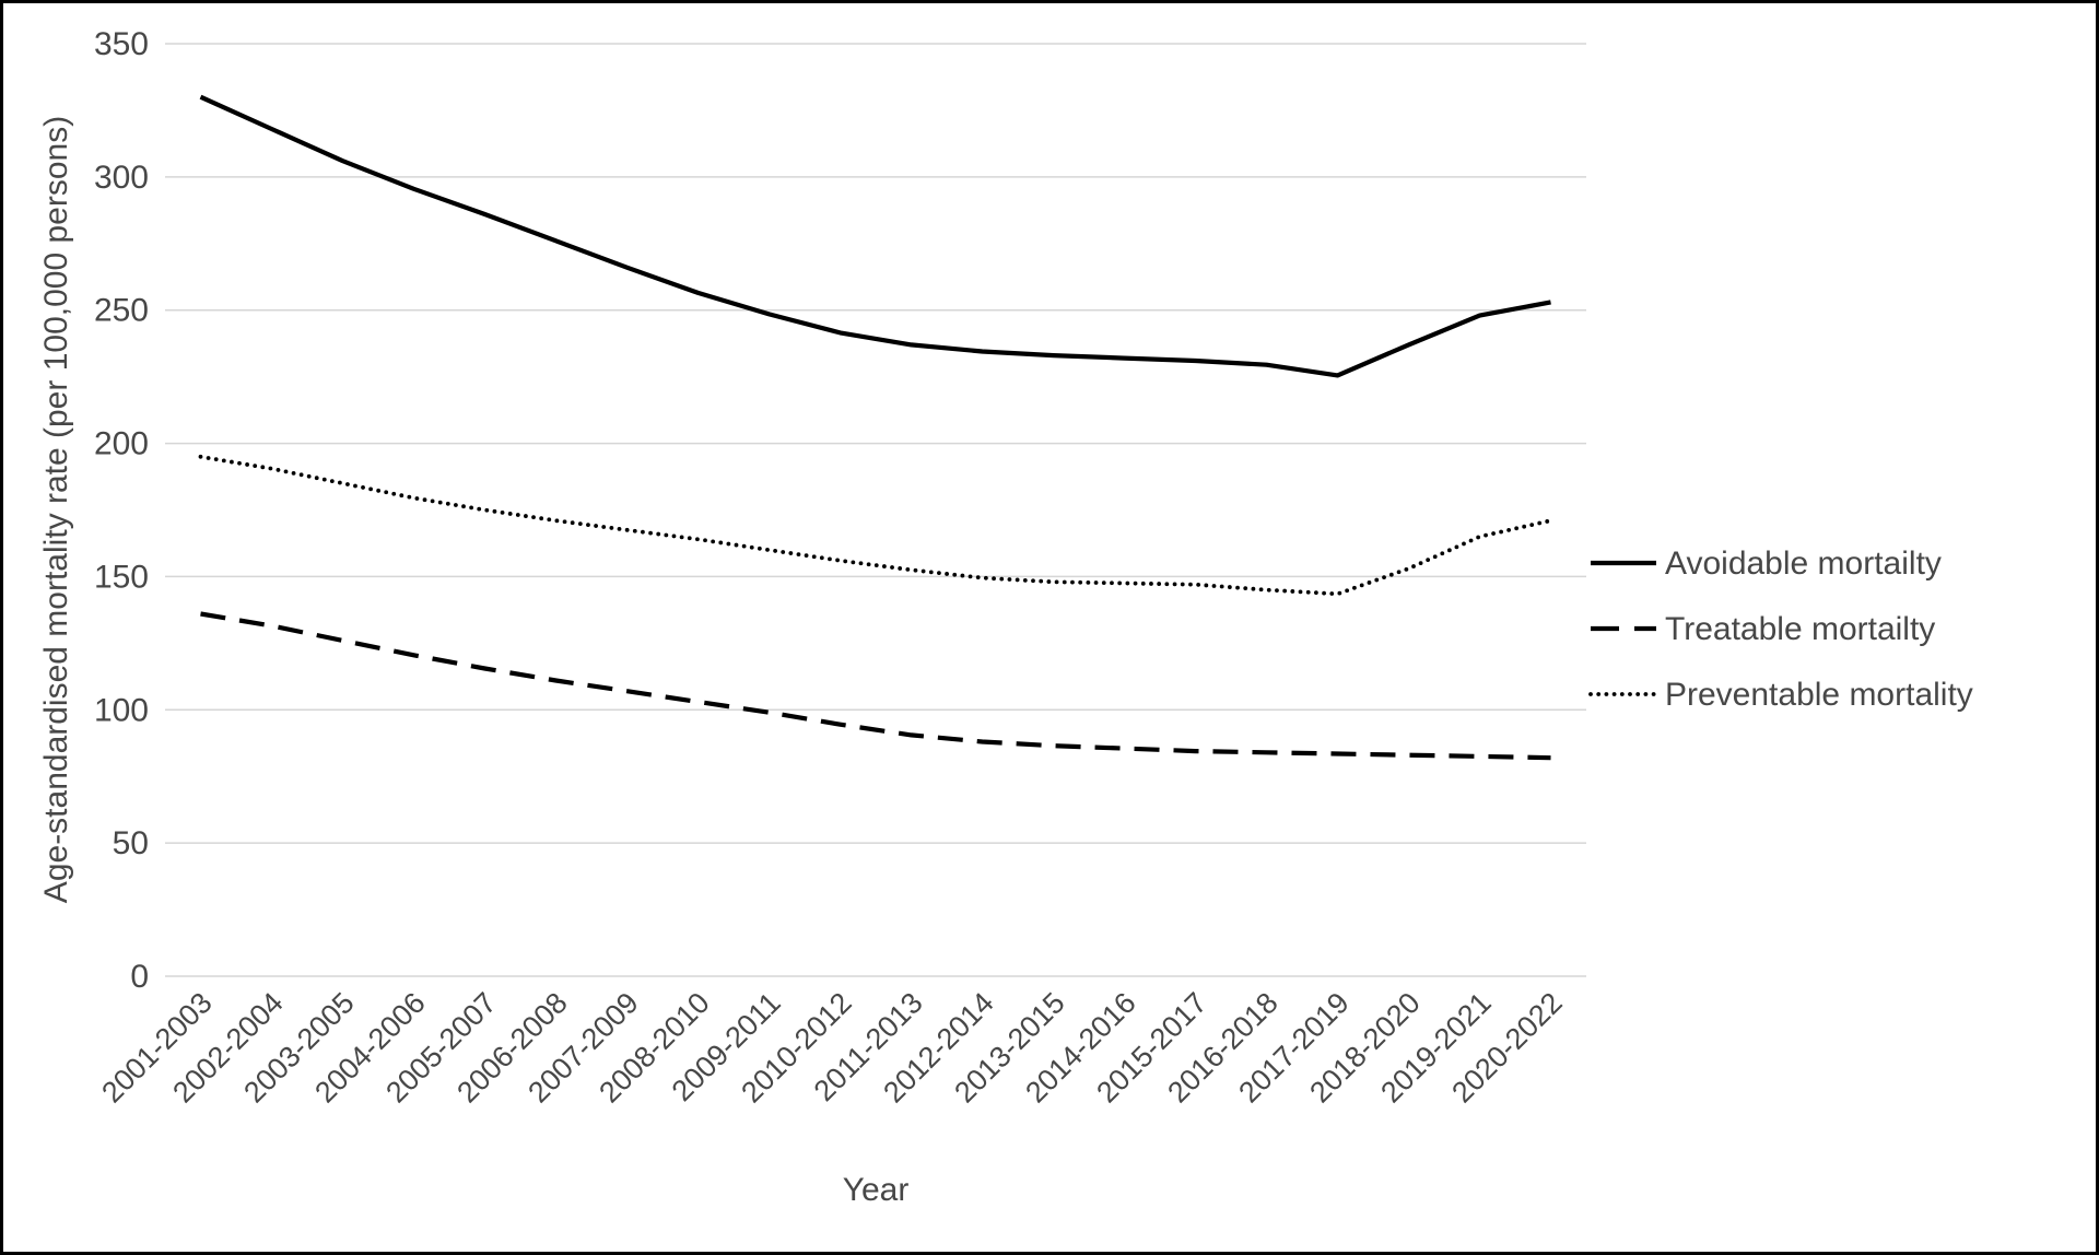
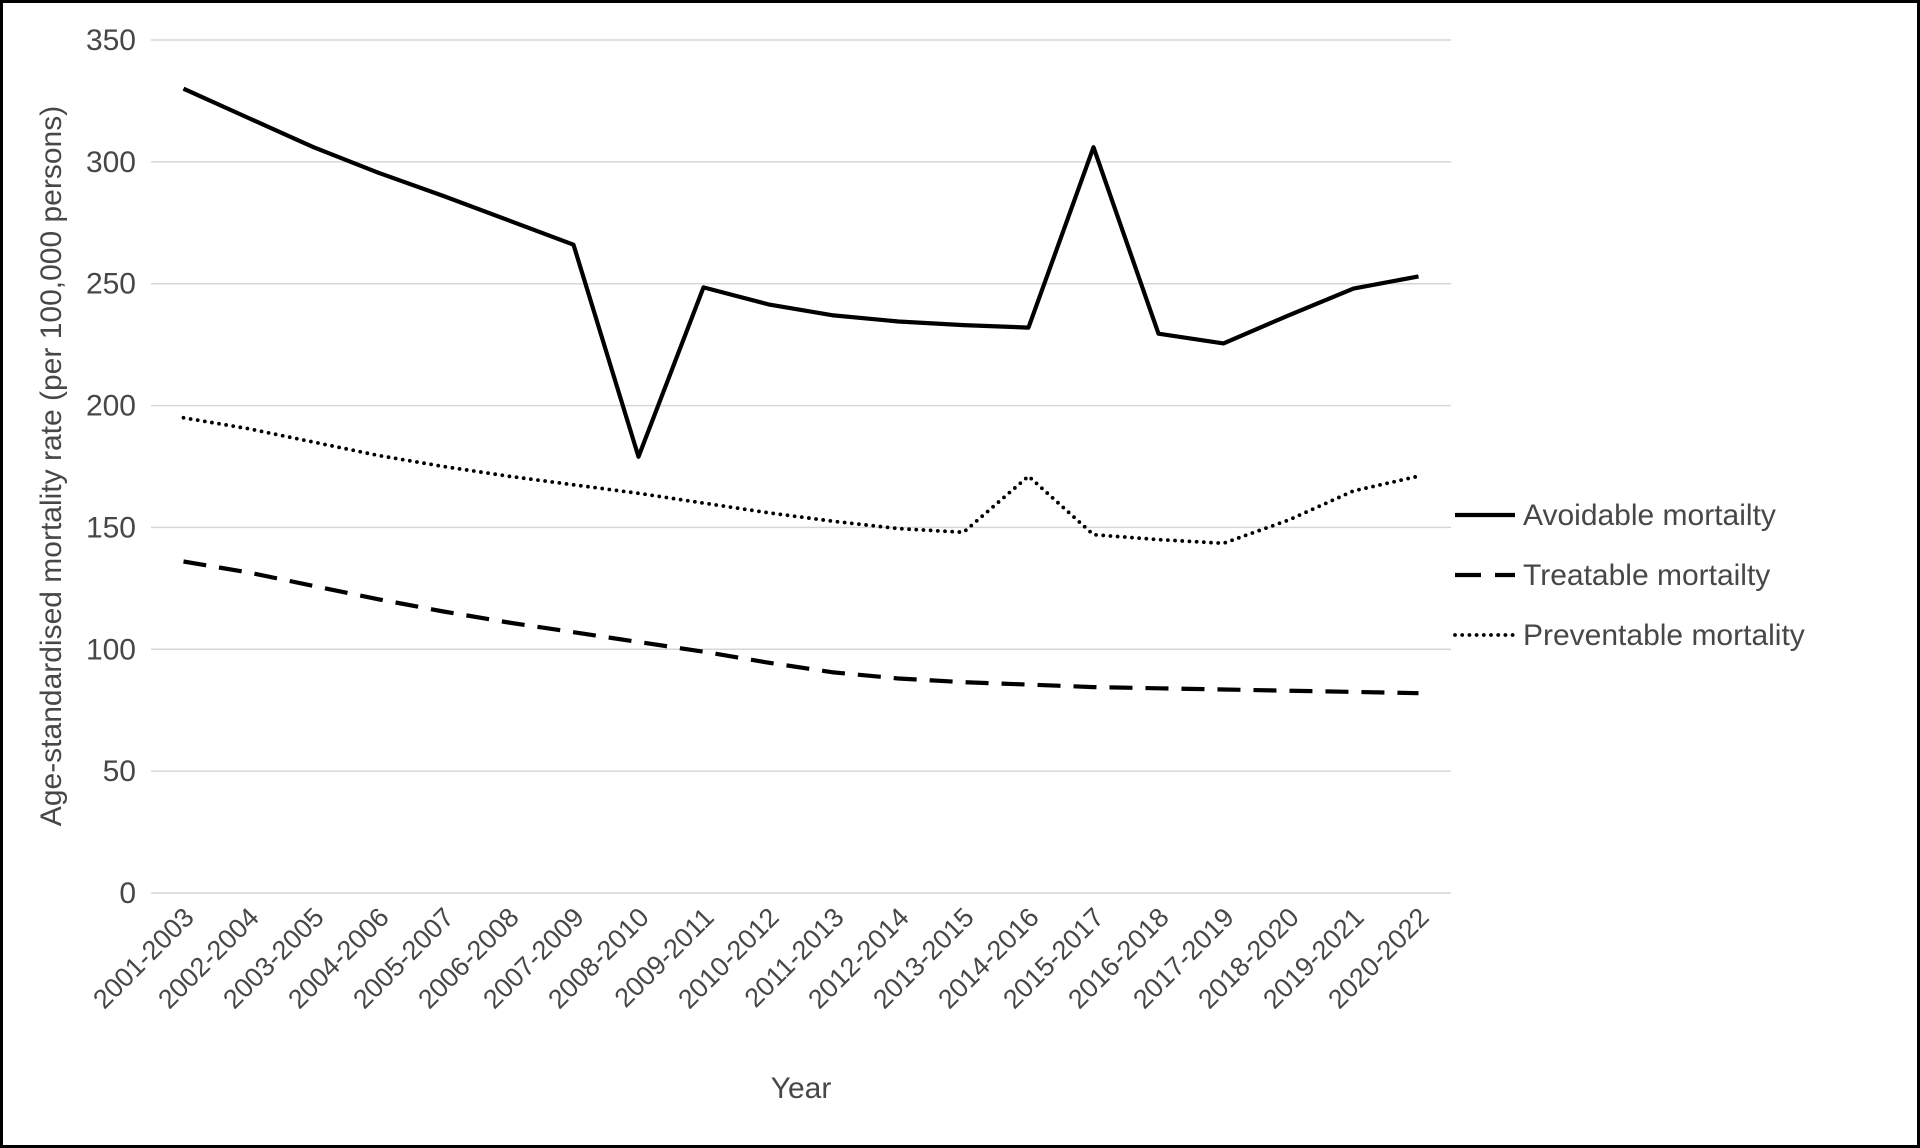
Avoidable mortailty/2008-2010: 256 -> 179
Preventable mortality/2014-2016: 148 -> 171
Avoidable mortailty/2015-2017: 231 -> 306
